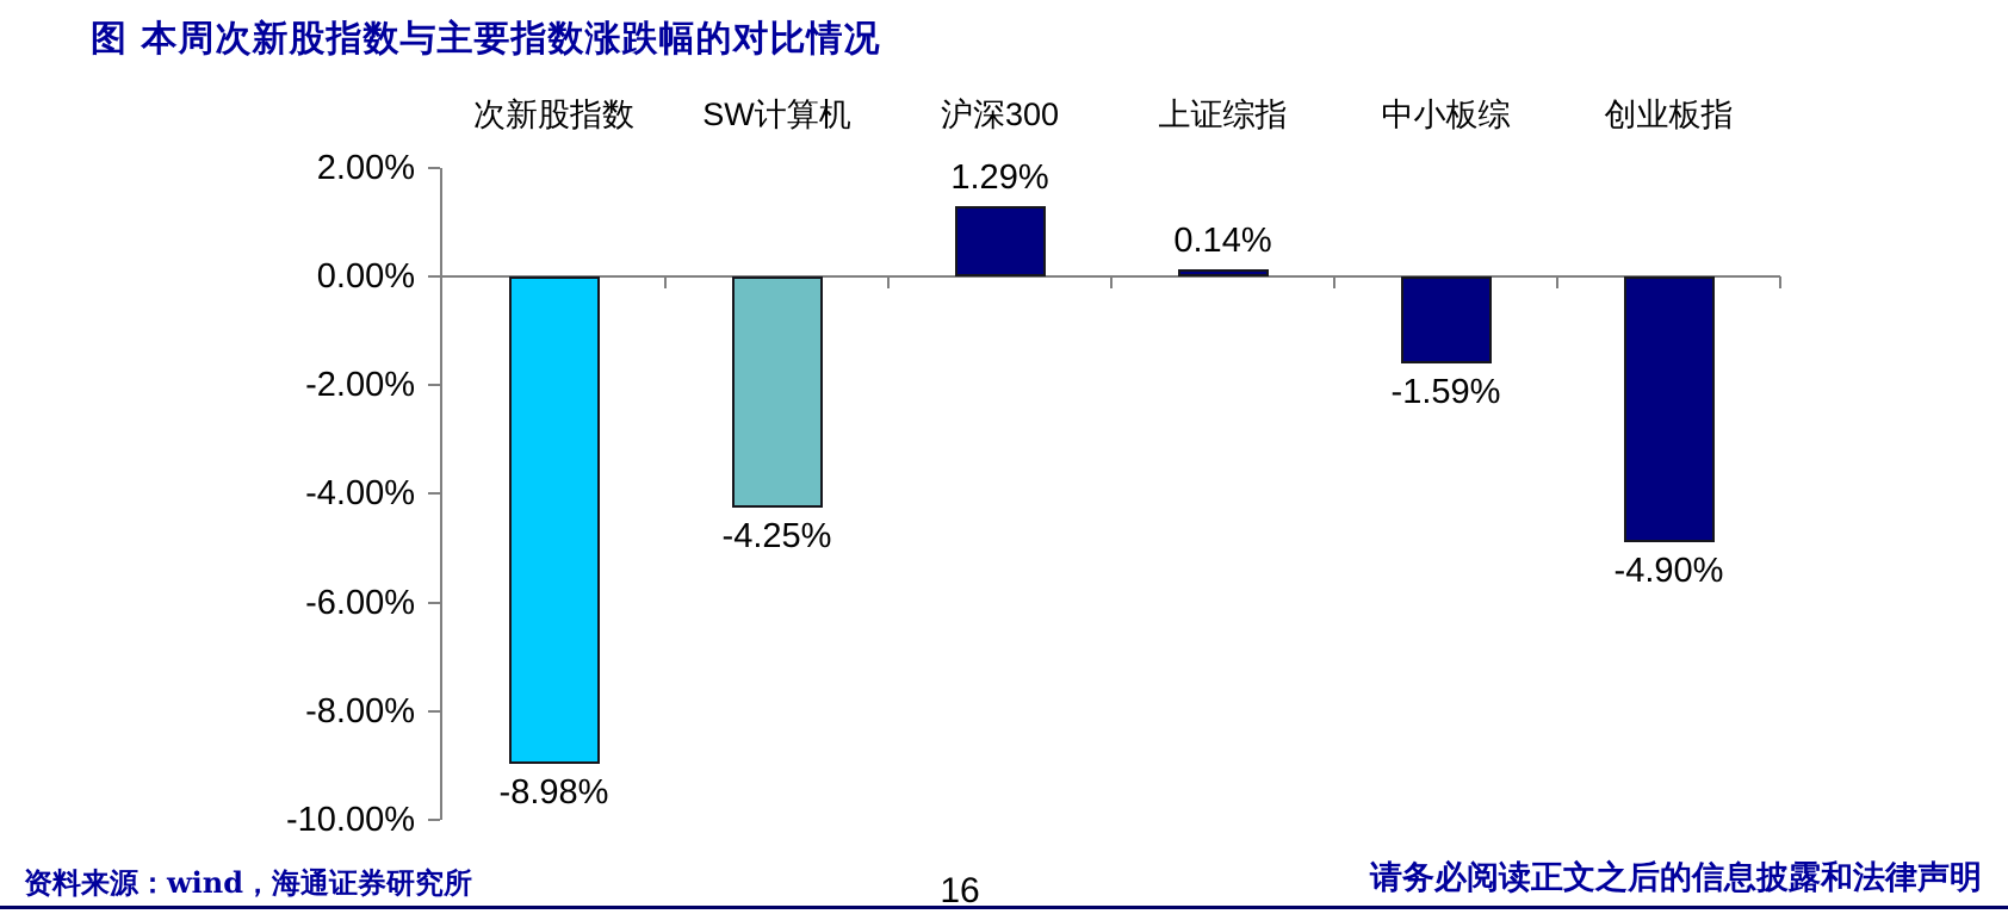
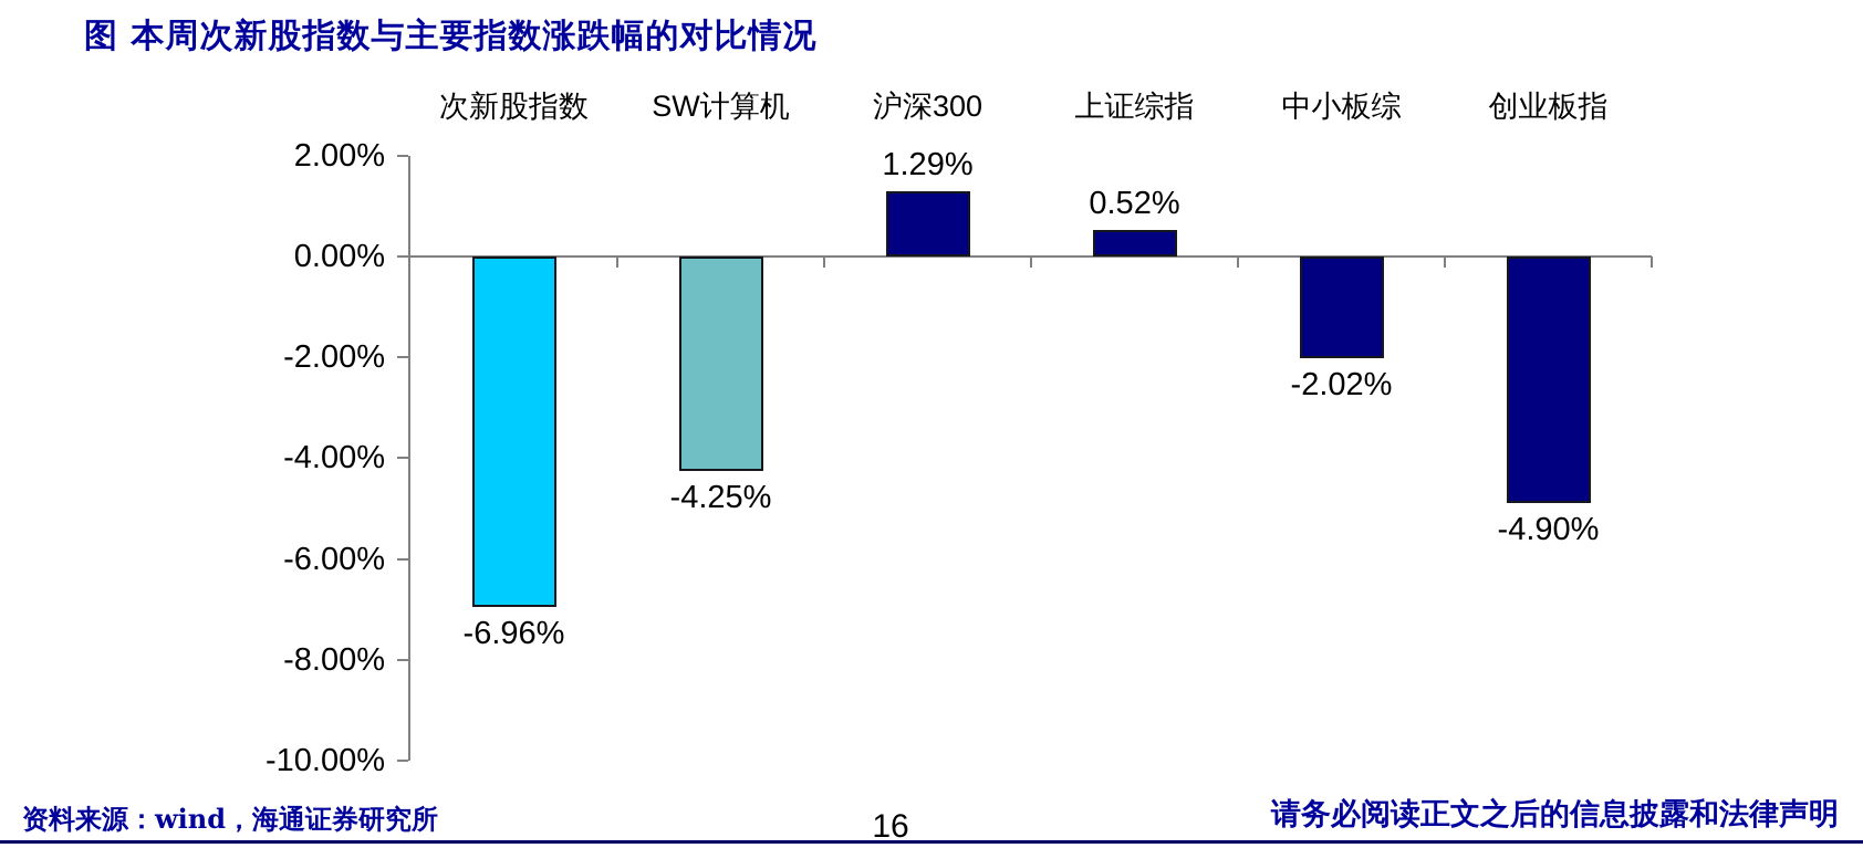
次新股指数: -8.98% -> -6.96%
上证综指: 0.14% -> 0.52%
中小板综: -1.59% -> -2.02%
